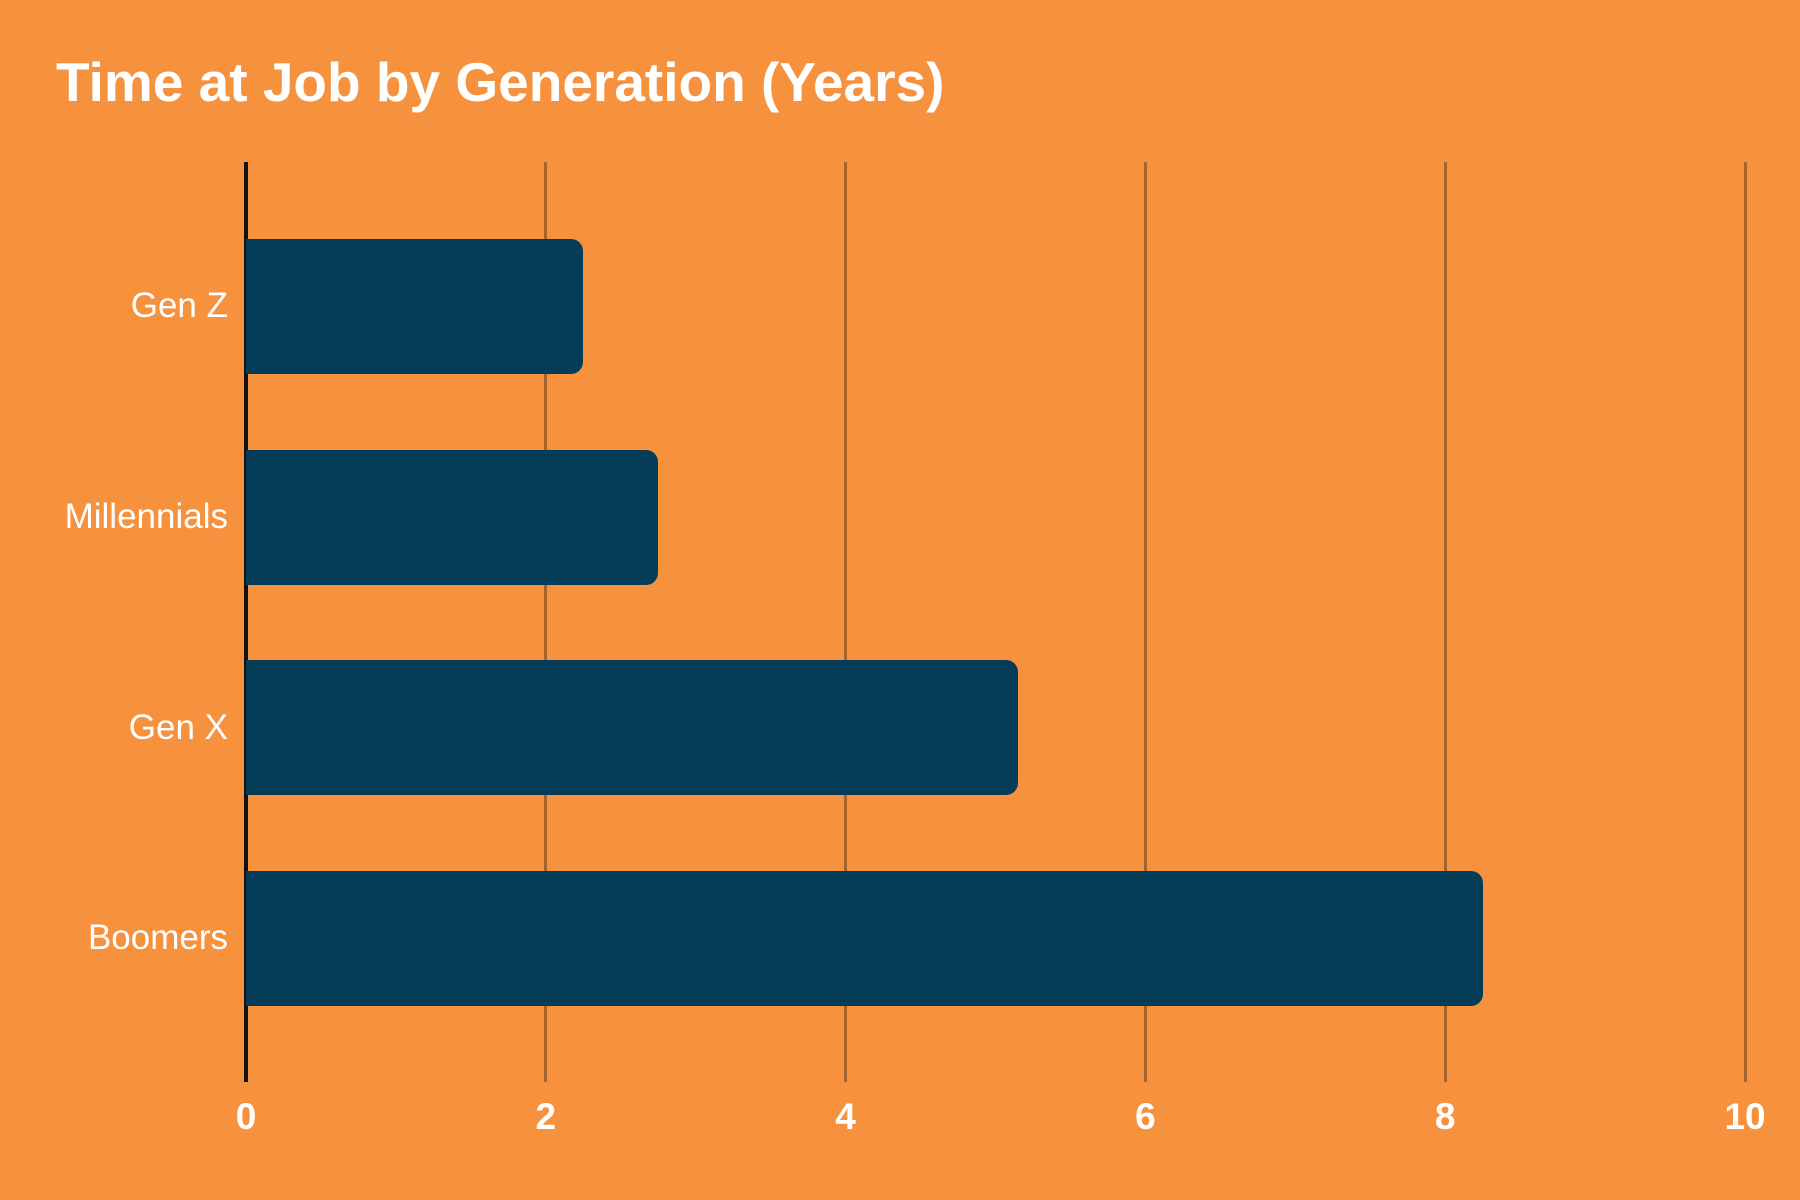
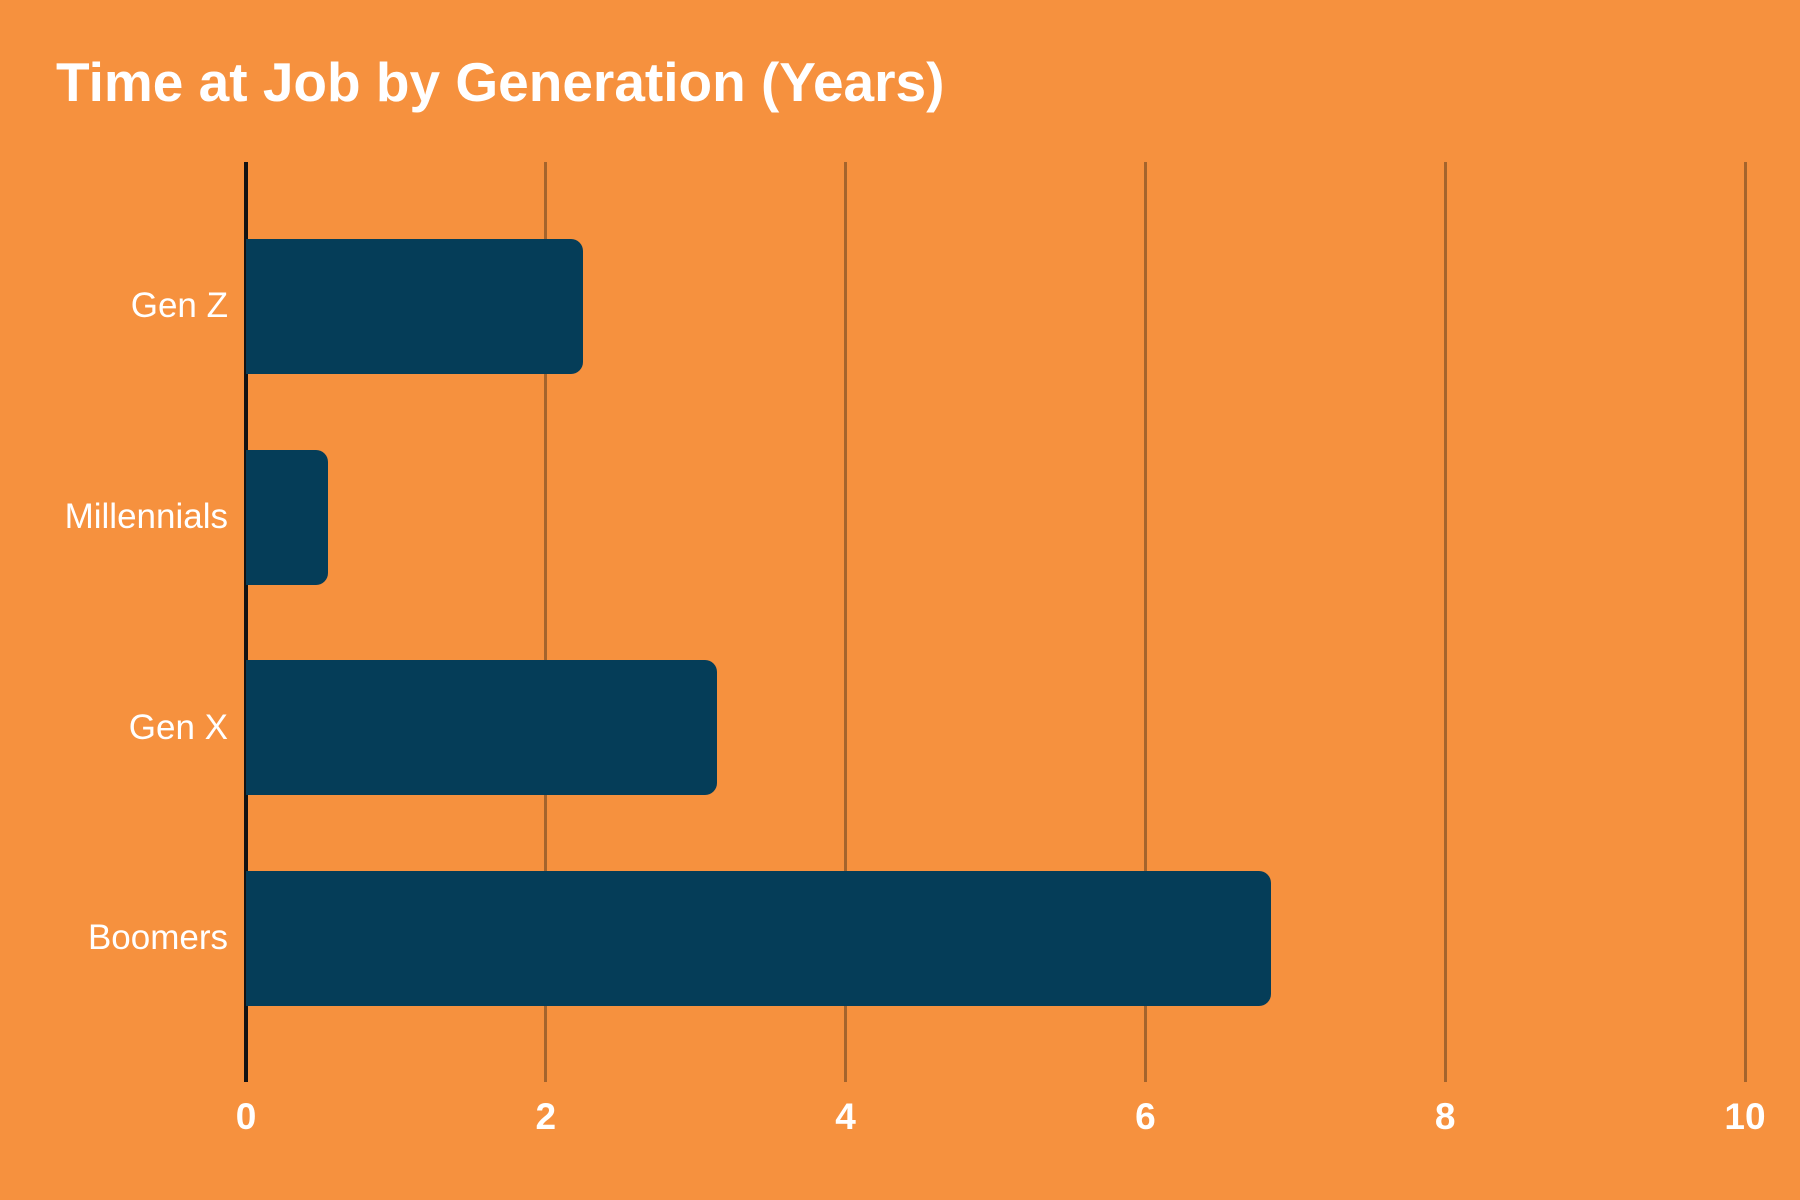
Millennials: 2.75 -> 0.55
Gen X: 5.15 -> 3.14
Boomers: 8.25 -> 6.84
